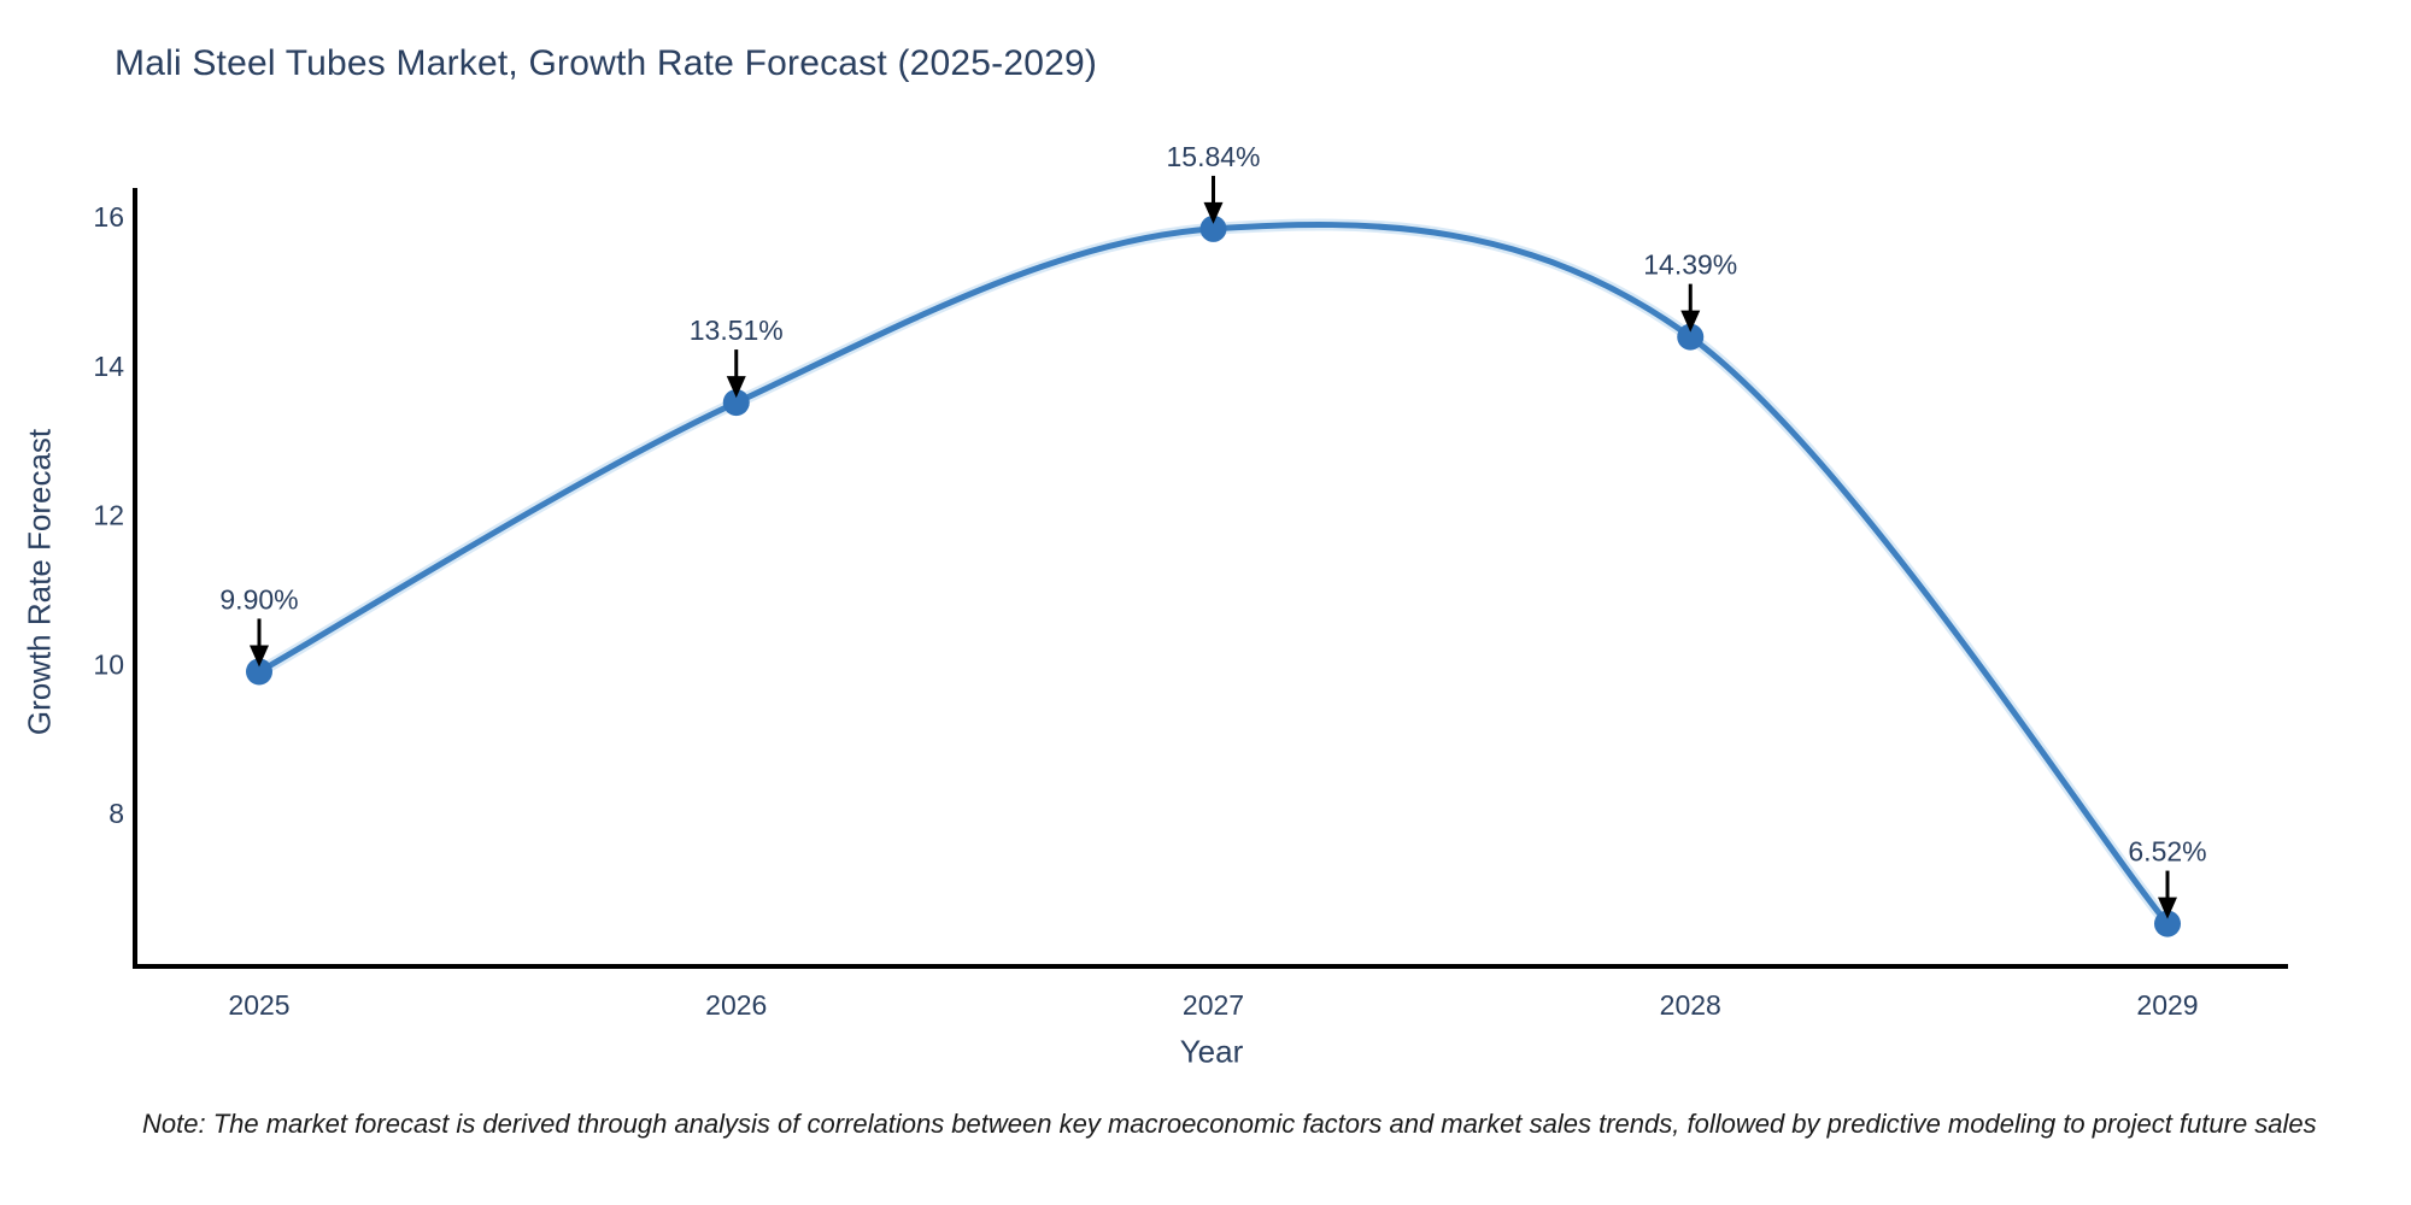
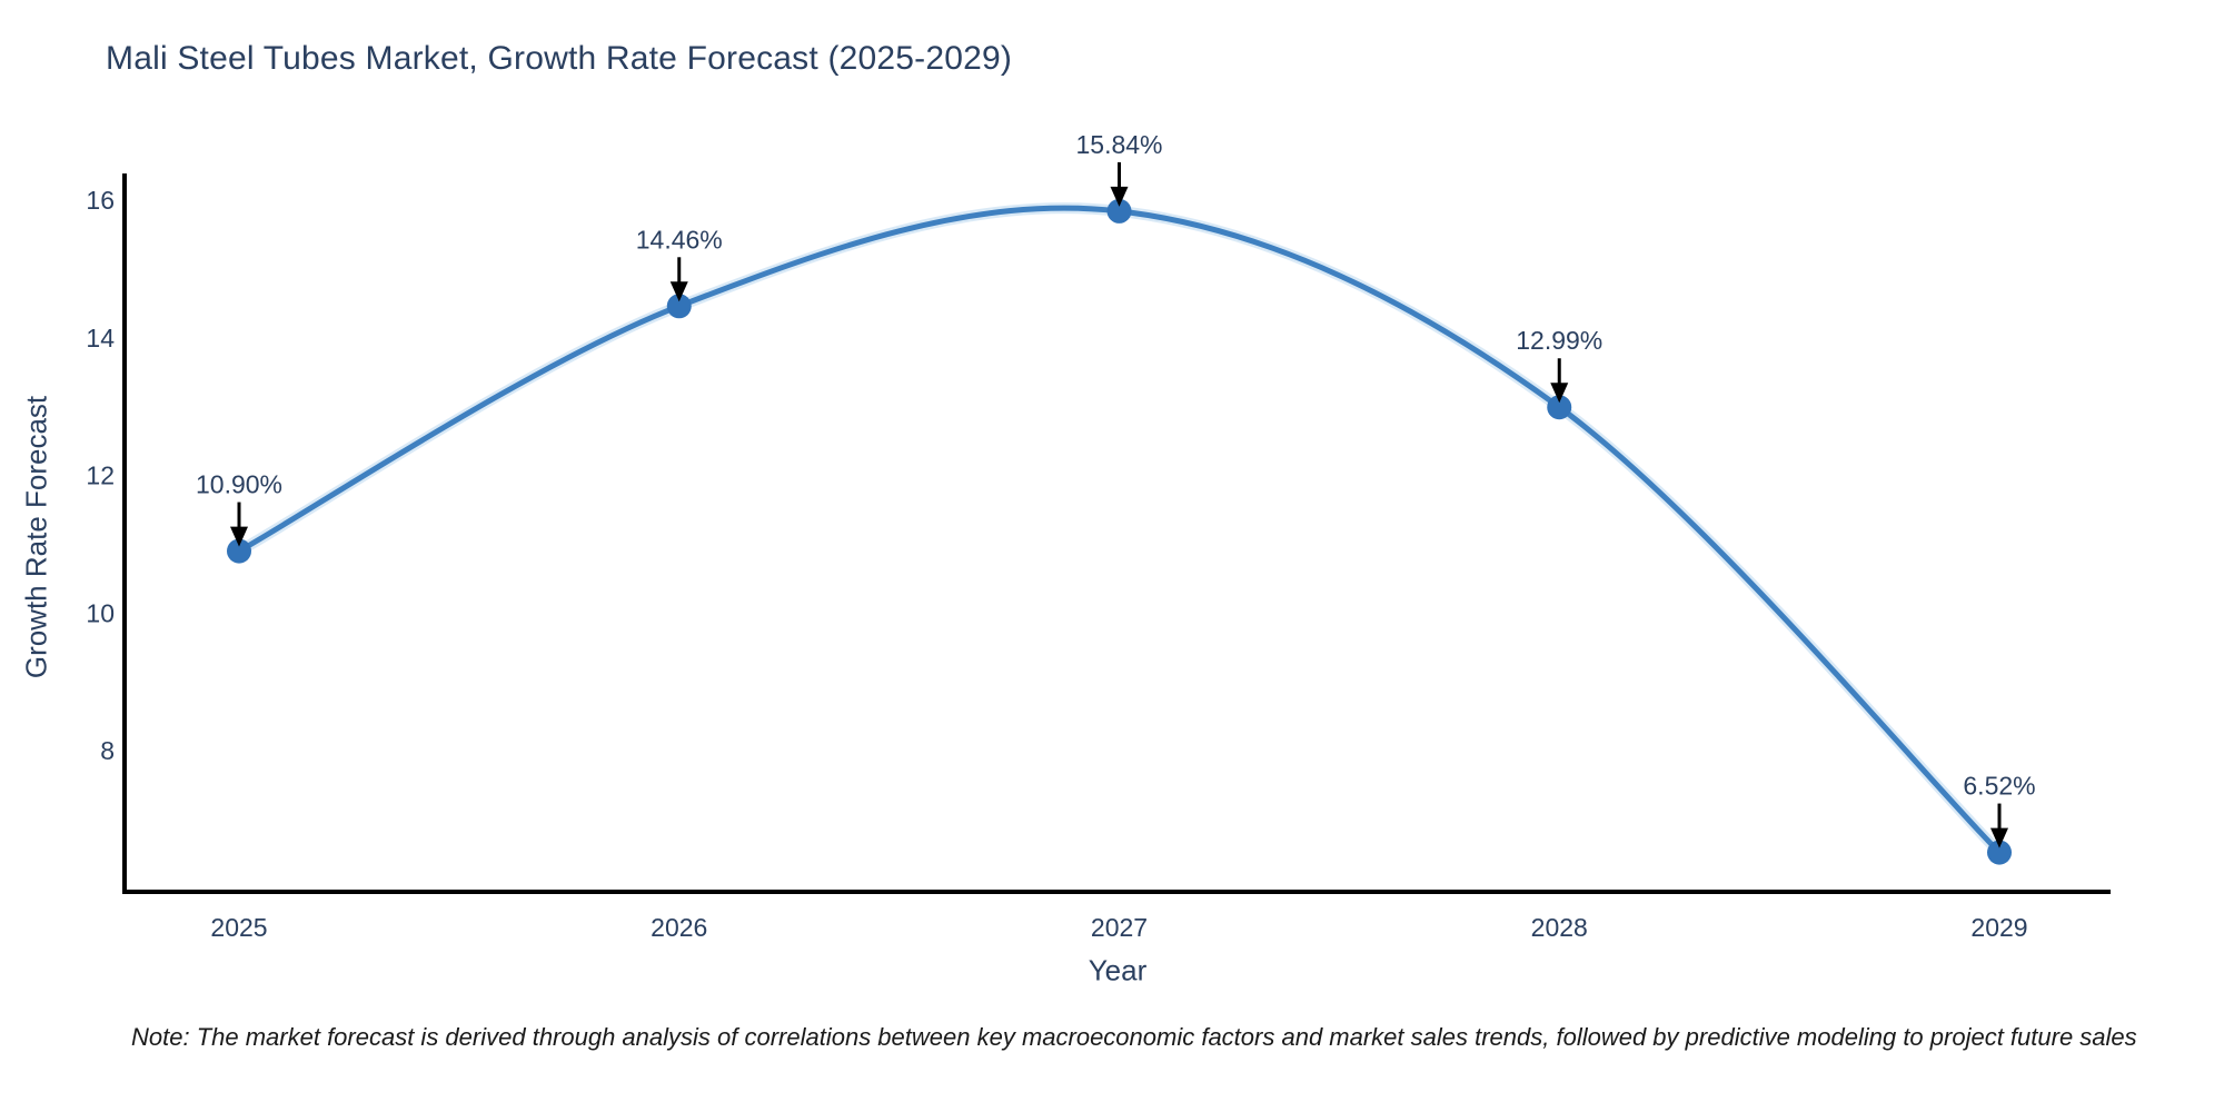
2025: 9.90% -> 10.90%
2026: 13.51% -> 14.46%
2028: 14.39% -> 12.99%
